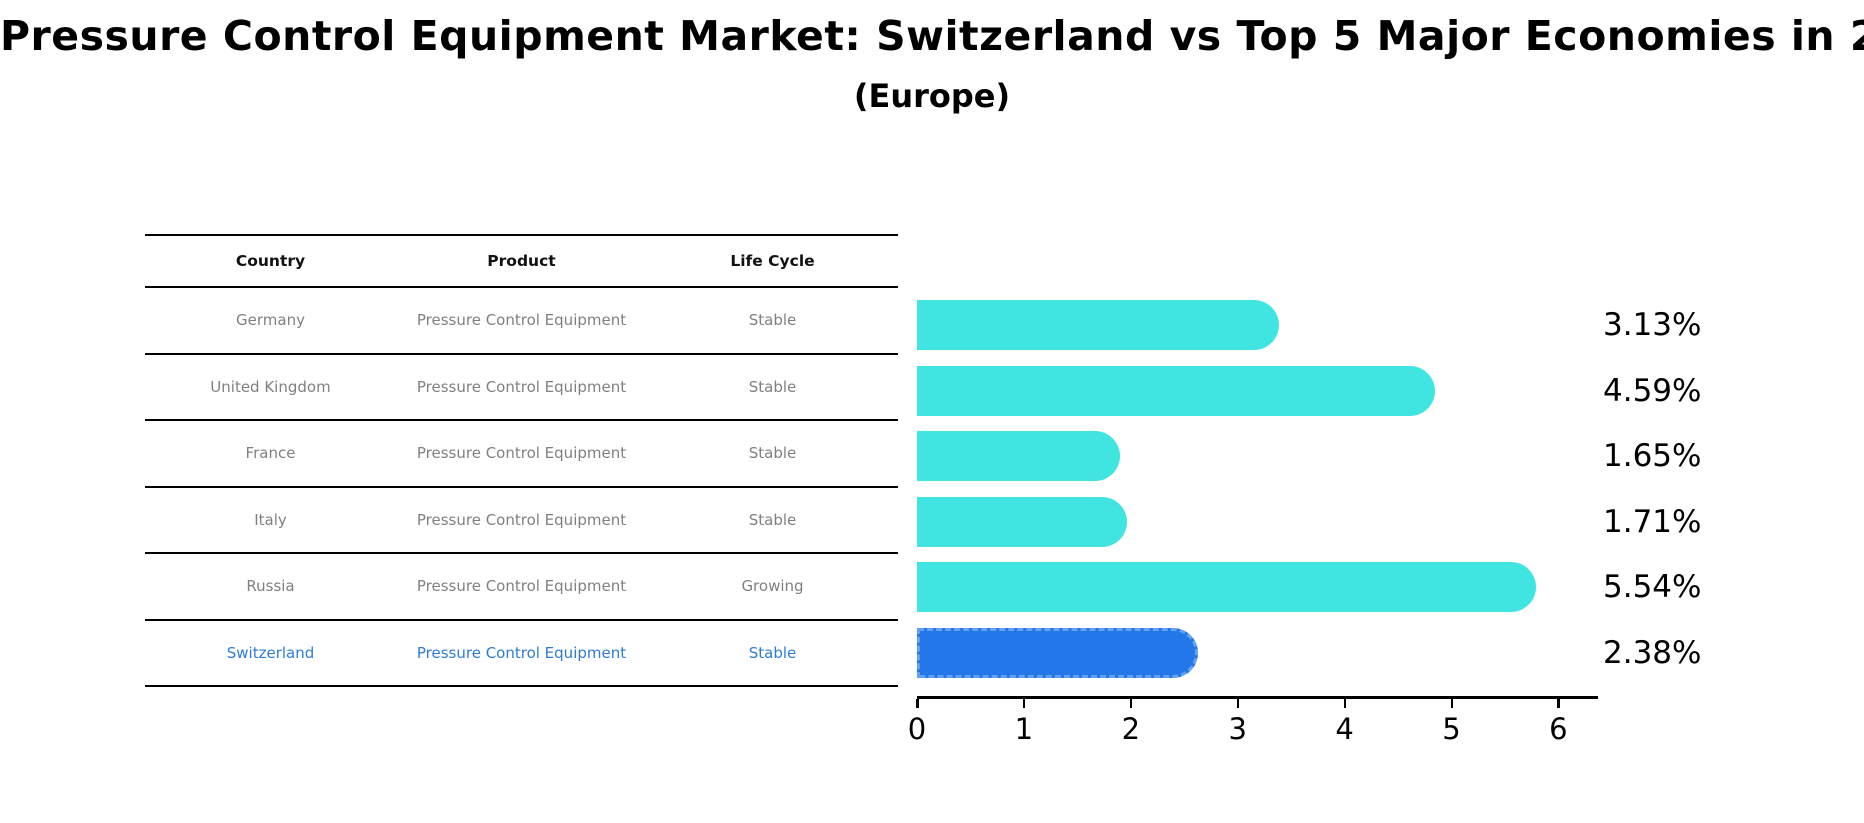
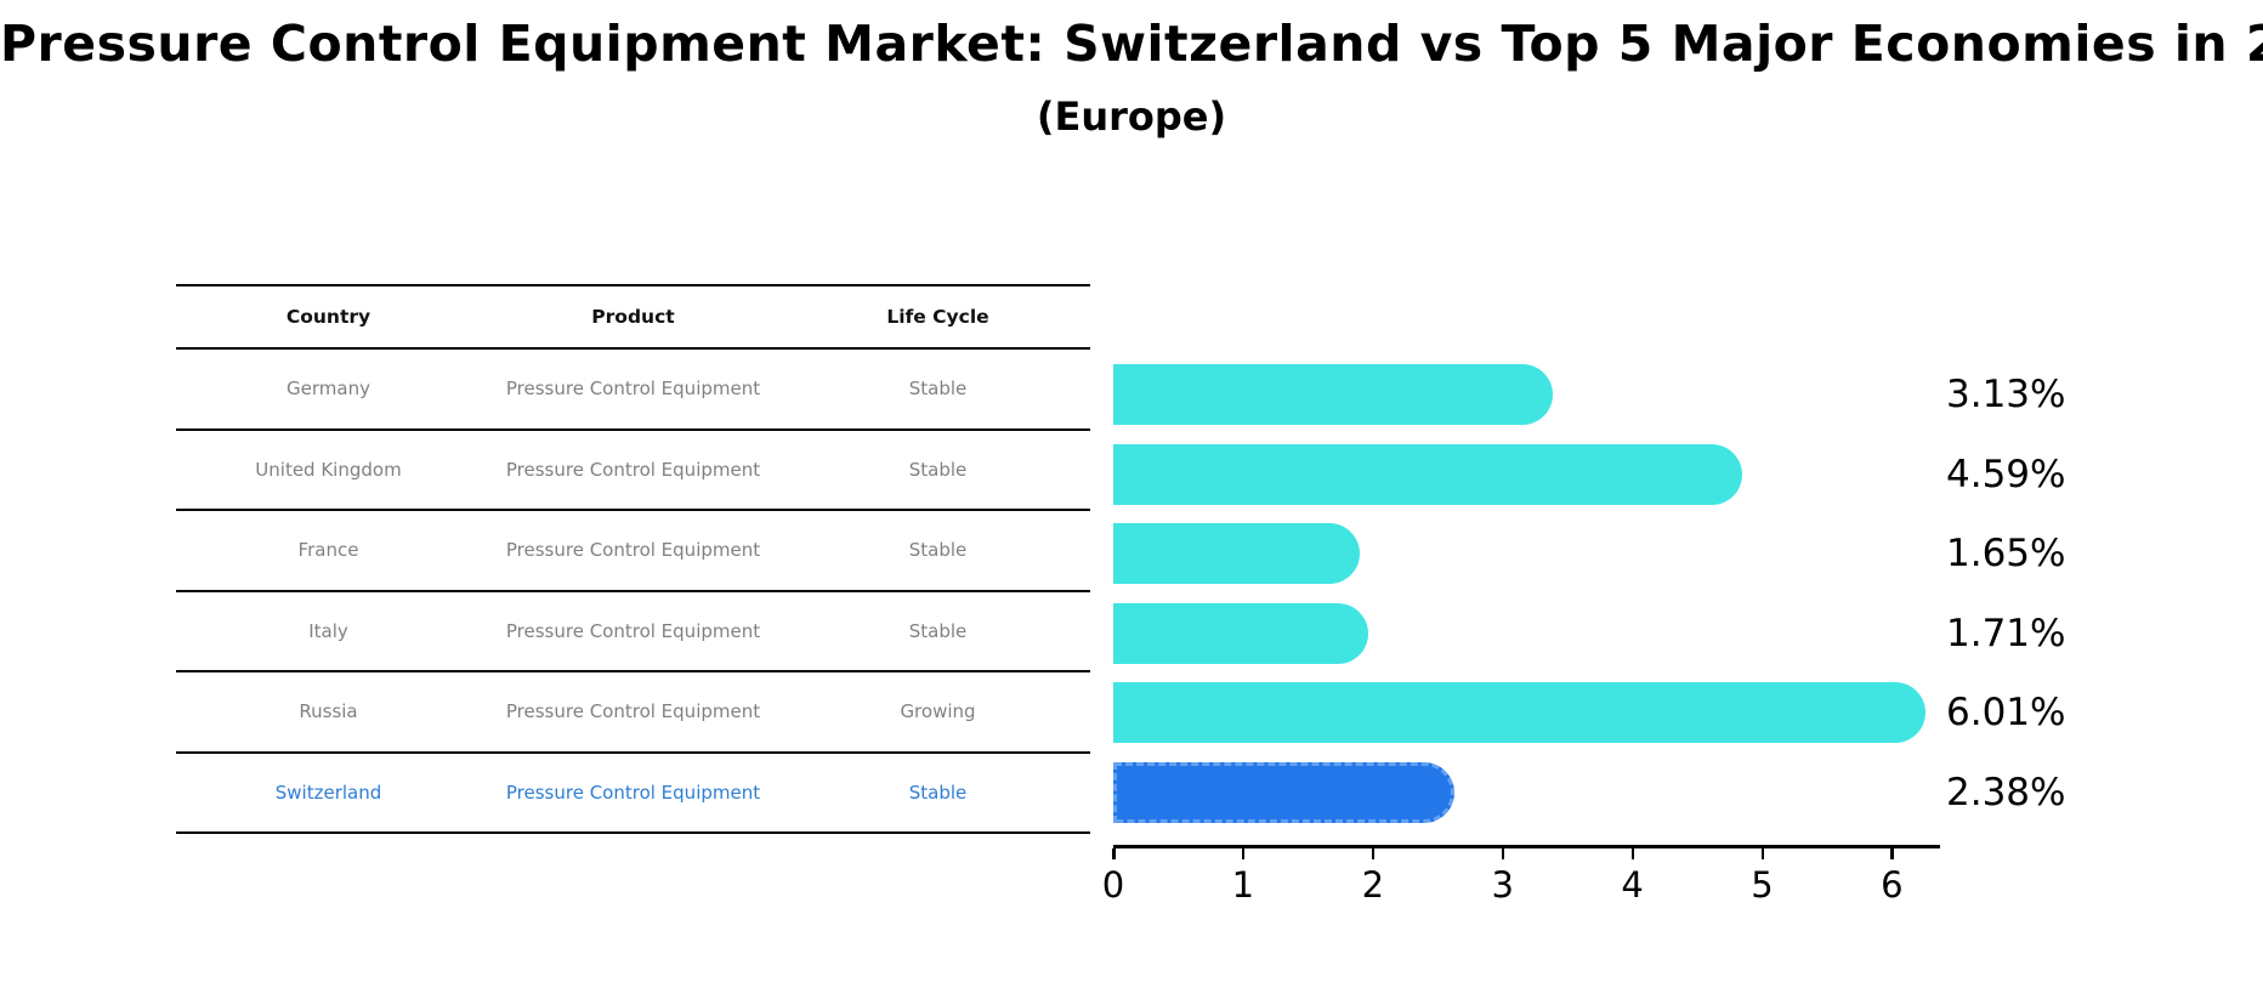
Russia: 5.54% -> 6.01%
